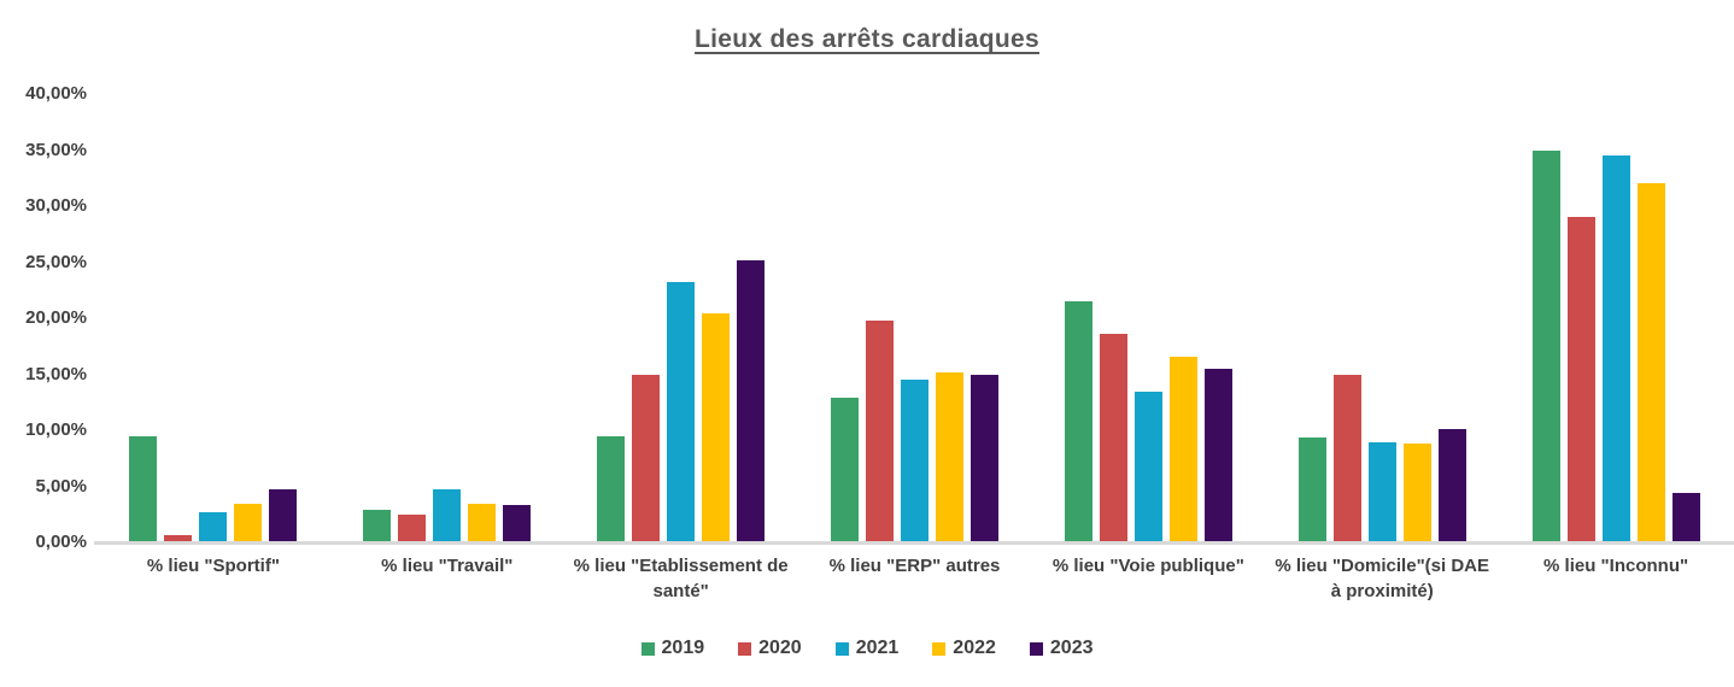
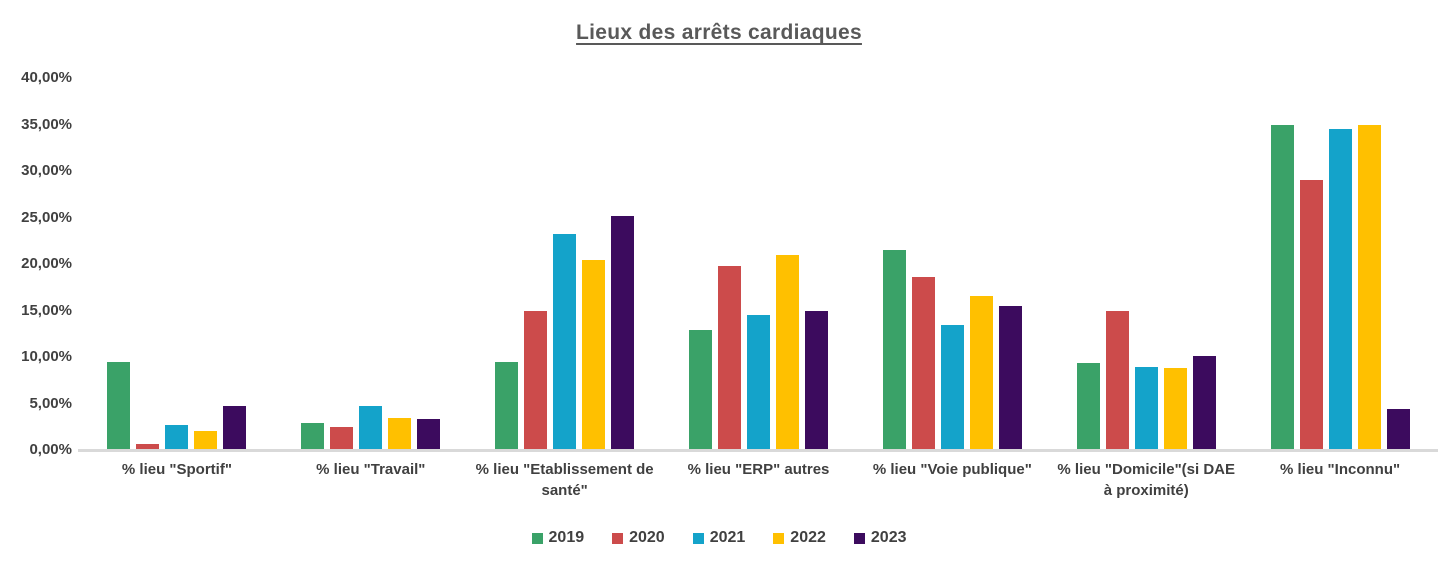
2022/% lieu "Sportif": 3% -> 2%
2022/% lieu "ERP" autres: 15% -> 21%
2022/% lieu "Inconnu": 32% -> 35%
